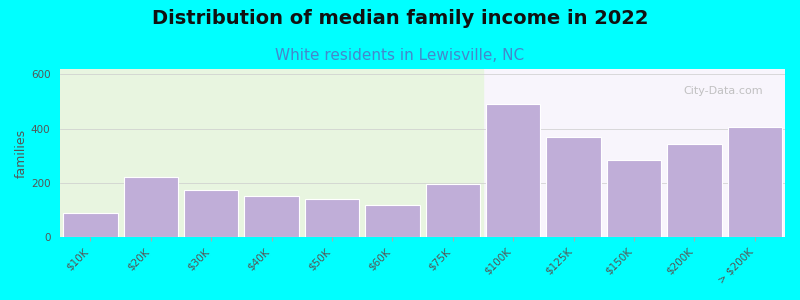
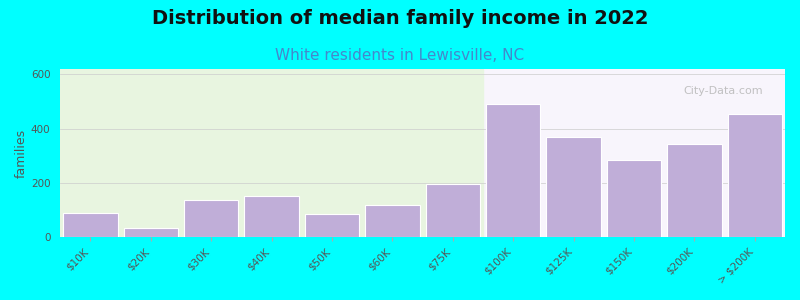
$20K: 220 -> 35
$30K: 175 -> 135
$50K: 140 -> 85
> $200K: 405 -> 455
